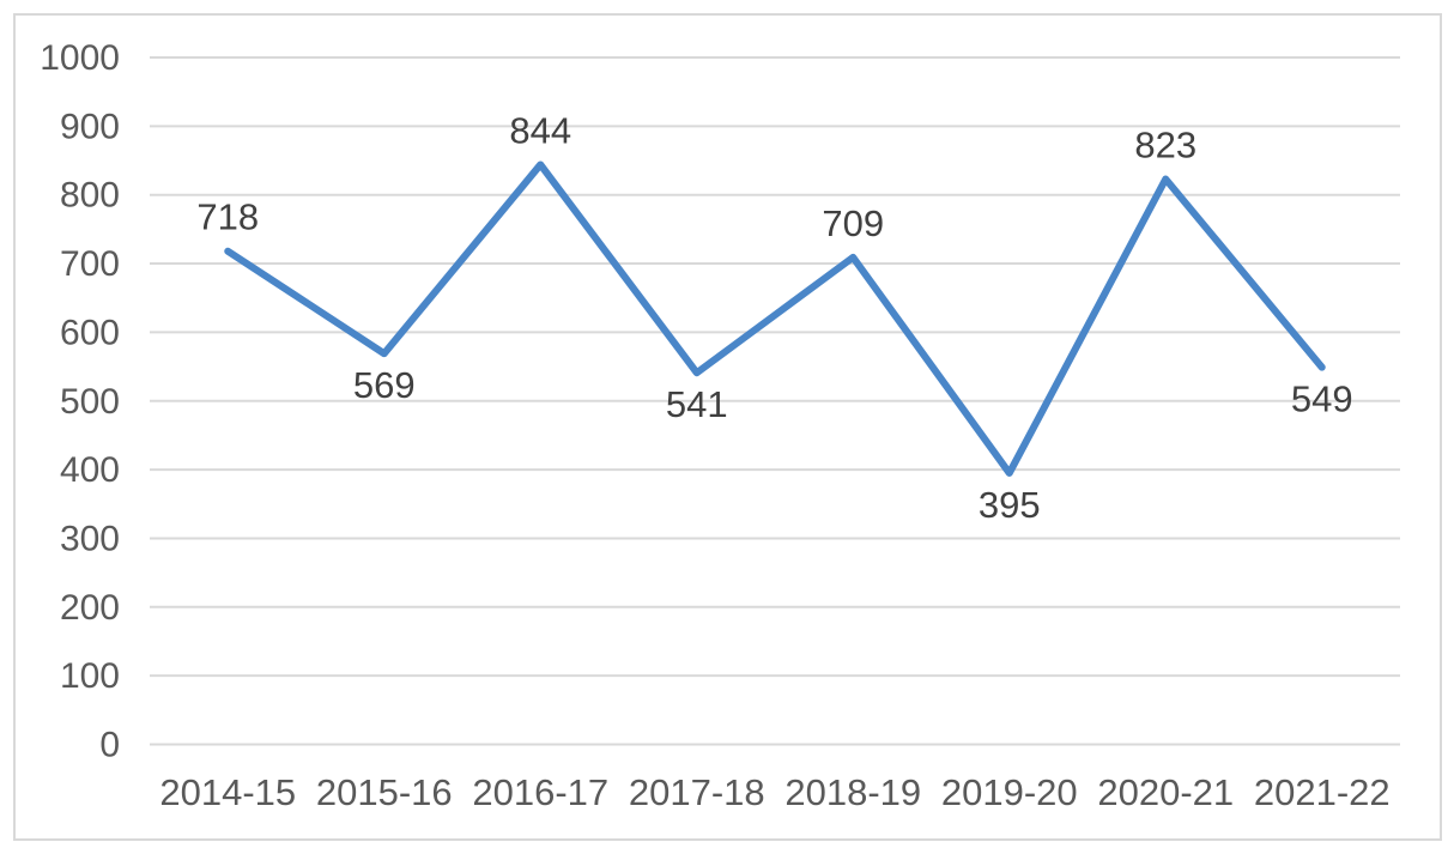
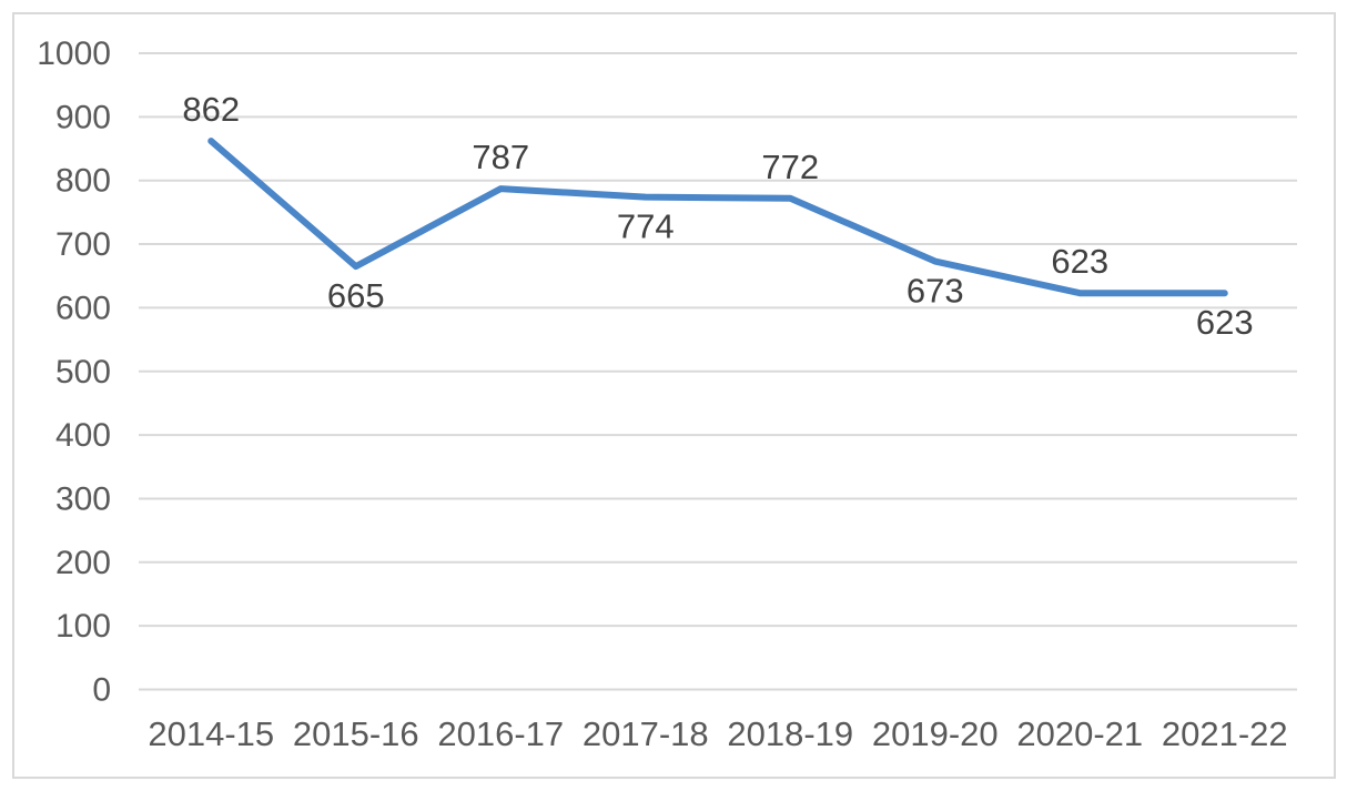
2014-15: 718 -> 862
2015-16: 569 -> 665
2016-17: 844 -> 787
2017-18: 541 -> 774
2018-19: 709 -> 772
2019-20: 395 -> 673
2020-21: 823 -> 623
2021-22: 549 -> 623
